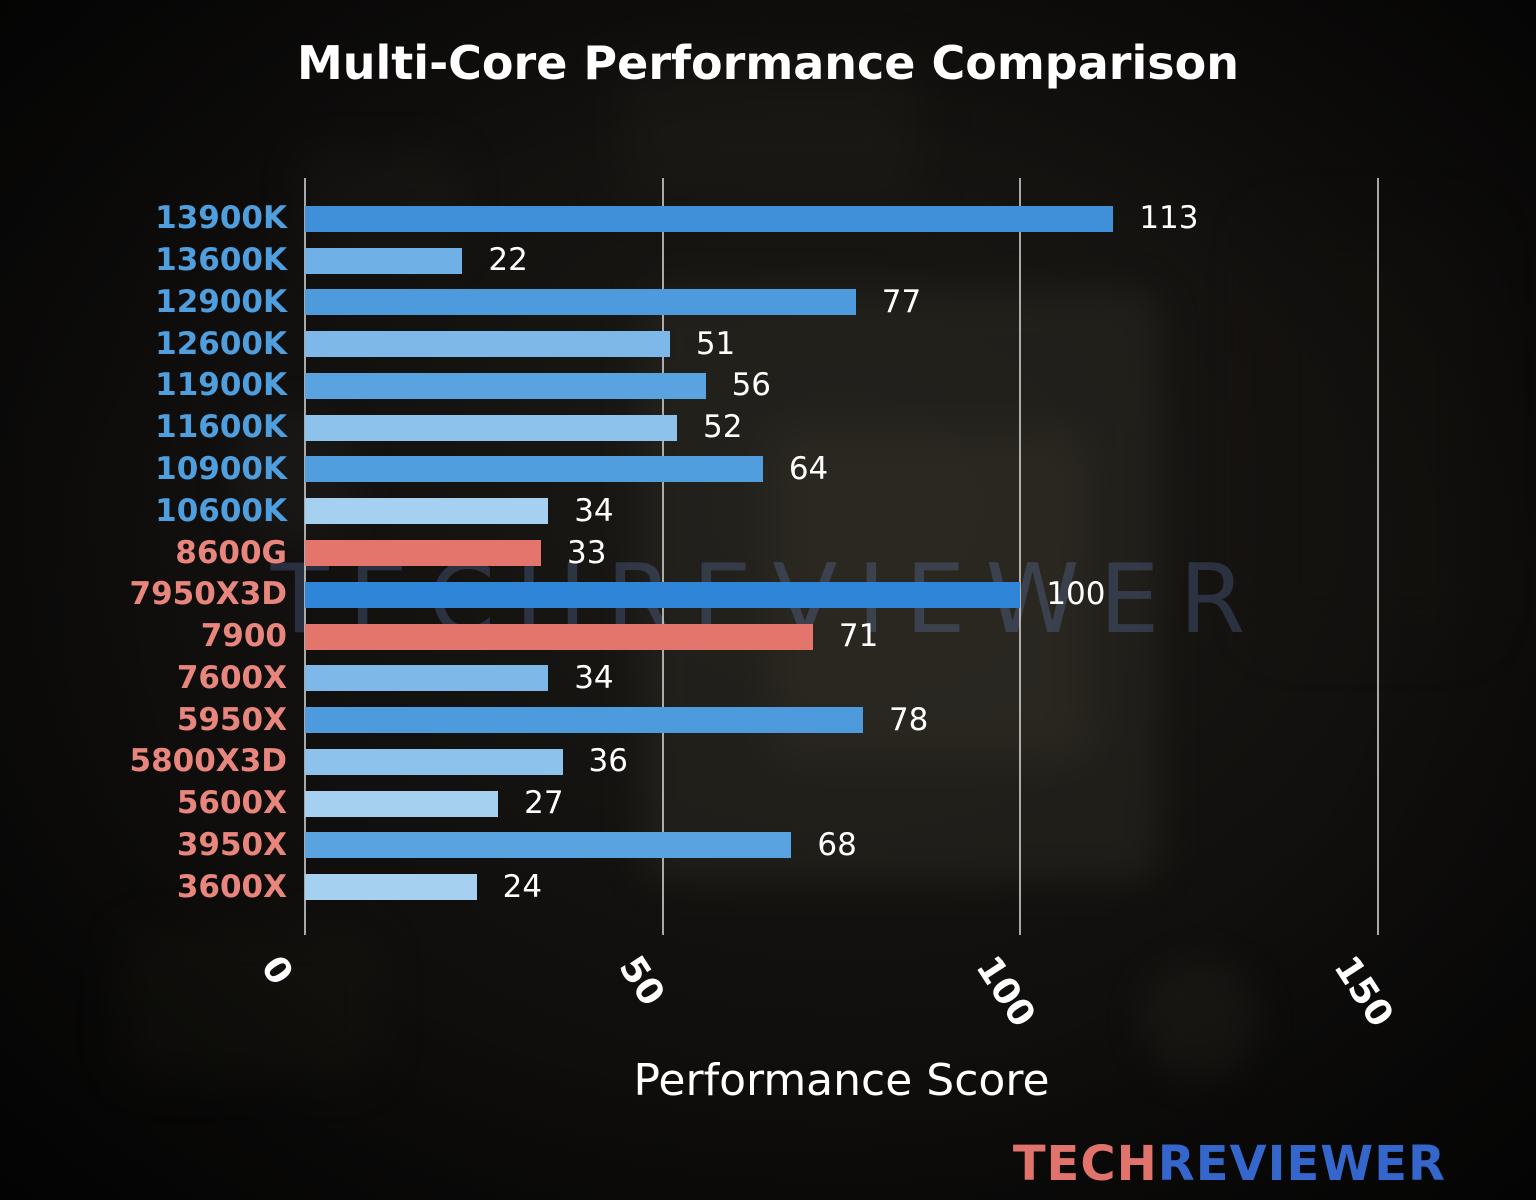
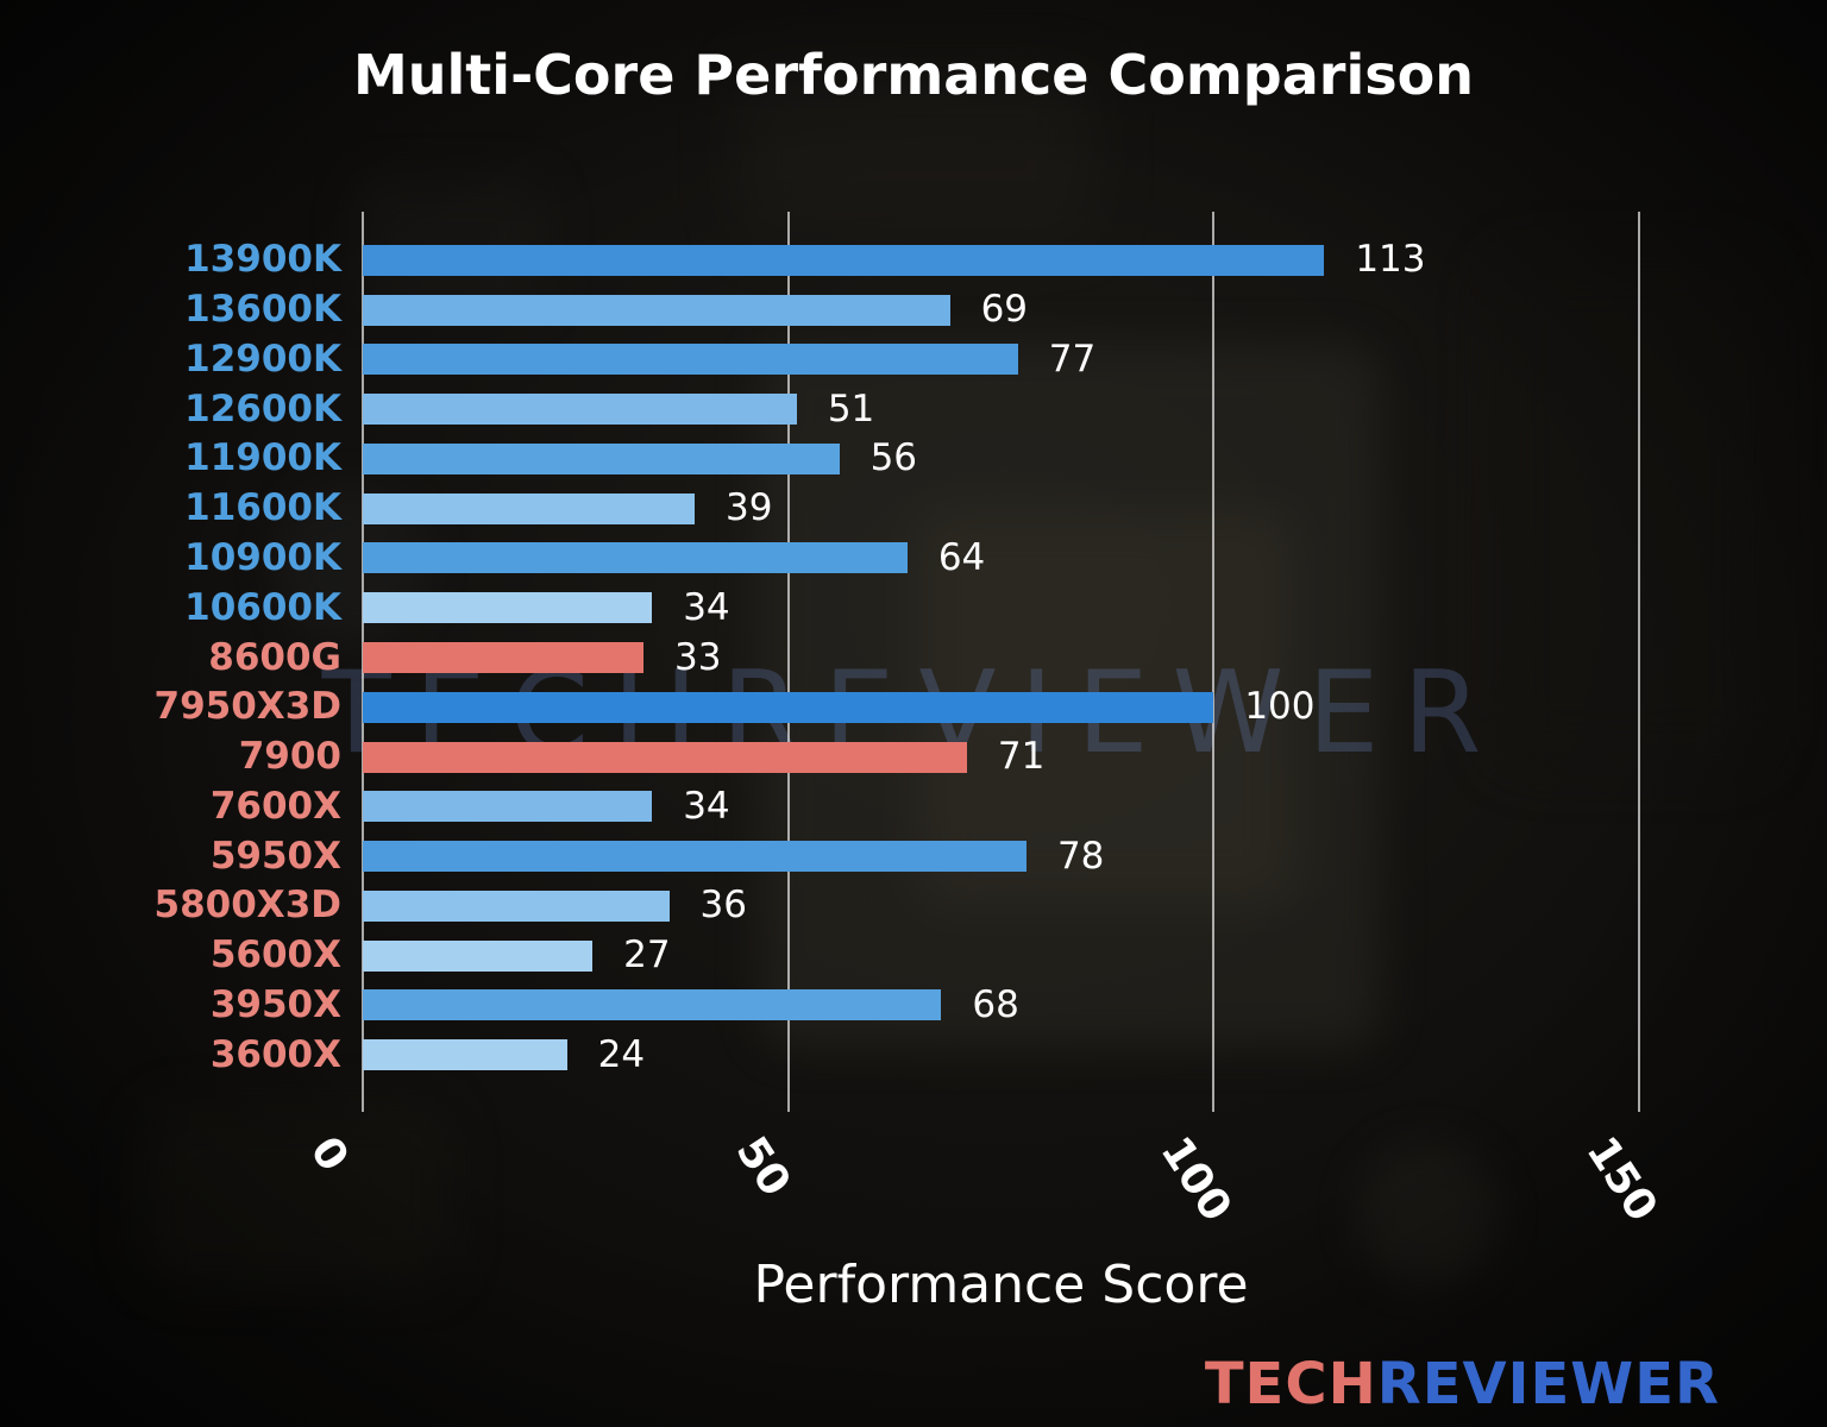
13600K: 22 -> 69
11600K: 52 -> 39
